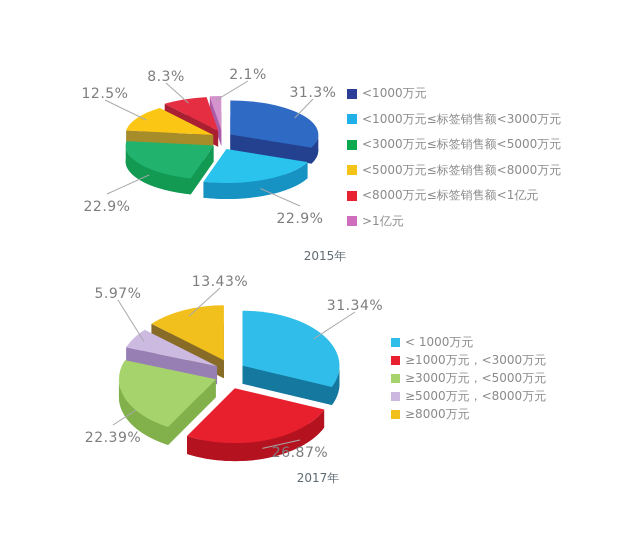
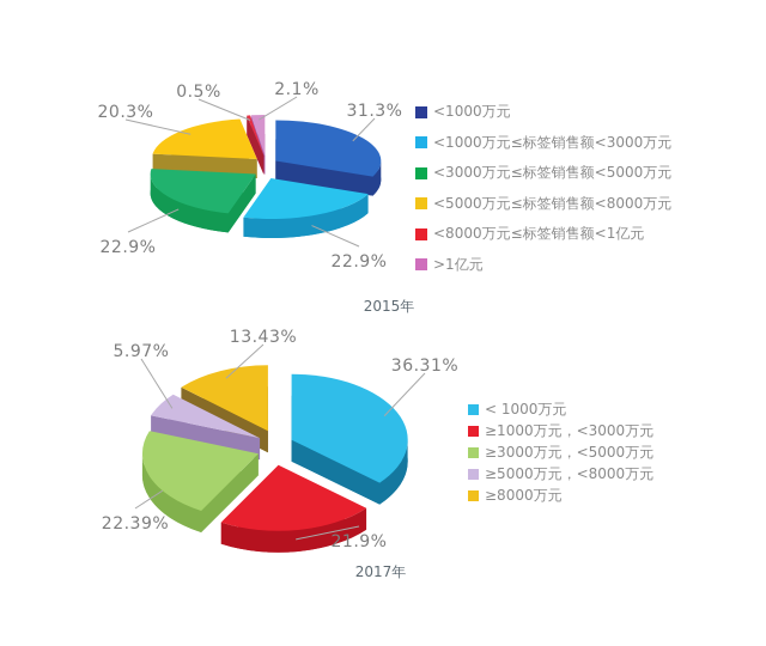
2015年/<5000万元≤标签销售额<8000万元: 12.5% -> 20.3%
2015年/<8000万元≤标签销售额<1亿元: 8.3% -> 0.5%
2017年/< 1000万元: 31.34% -> 36.31%
2017年/≥1000万元，<3000万元: 26.87% -> 21.9%
